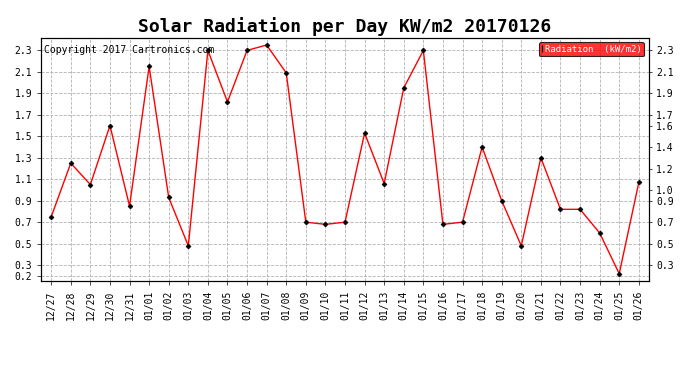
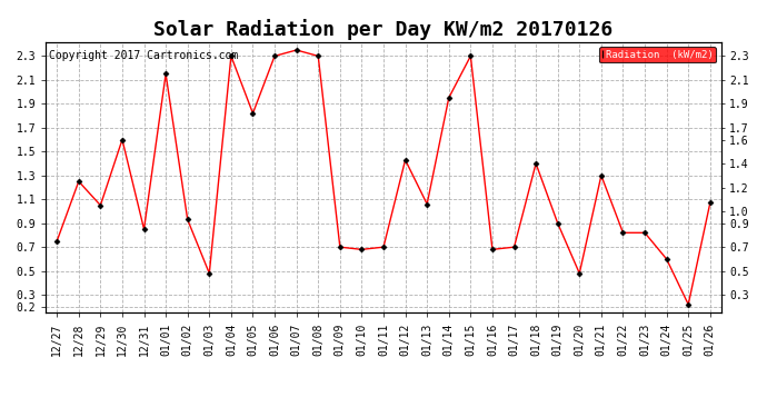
01/08: 2.09 -> 2.30
01/12: 1.53 -> 1.43
